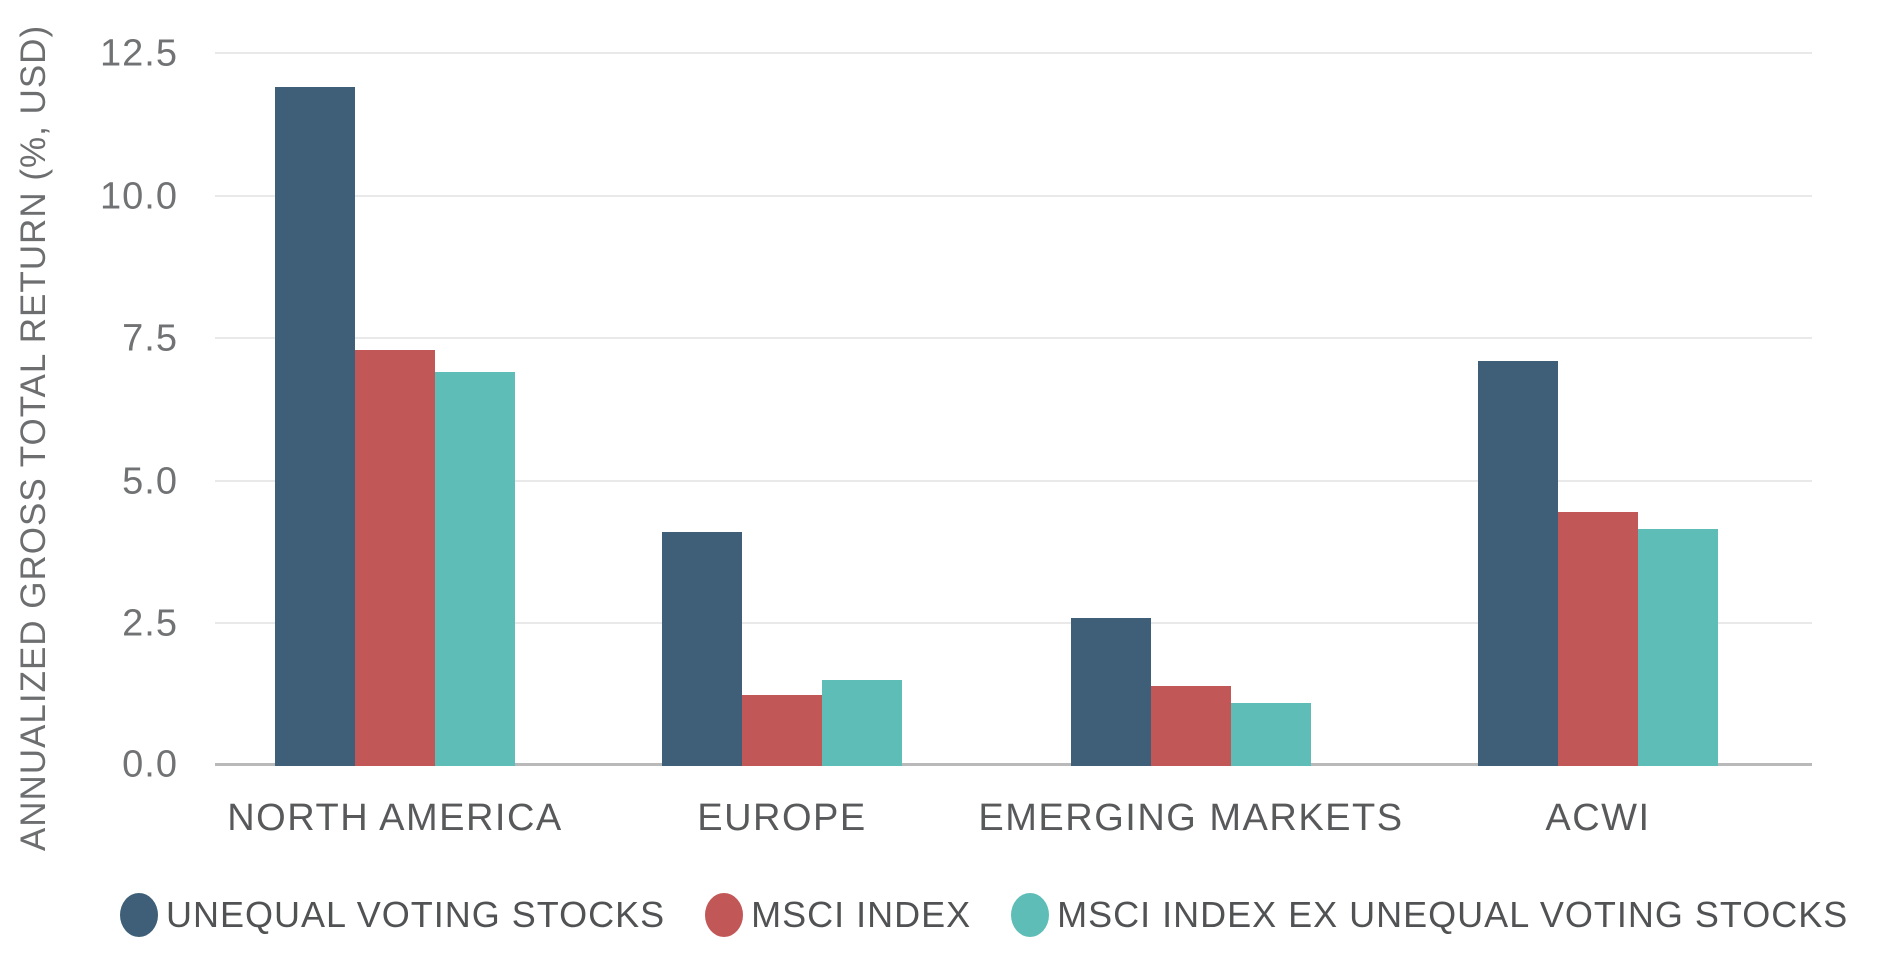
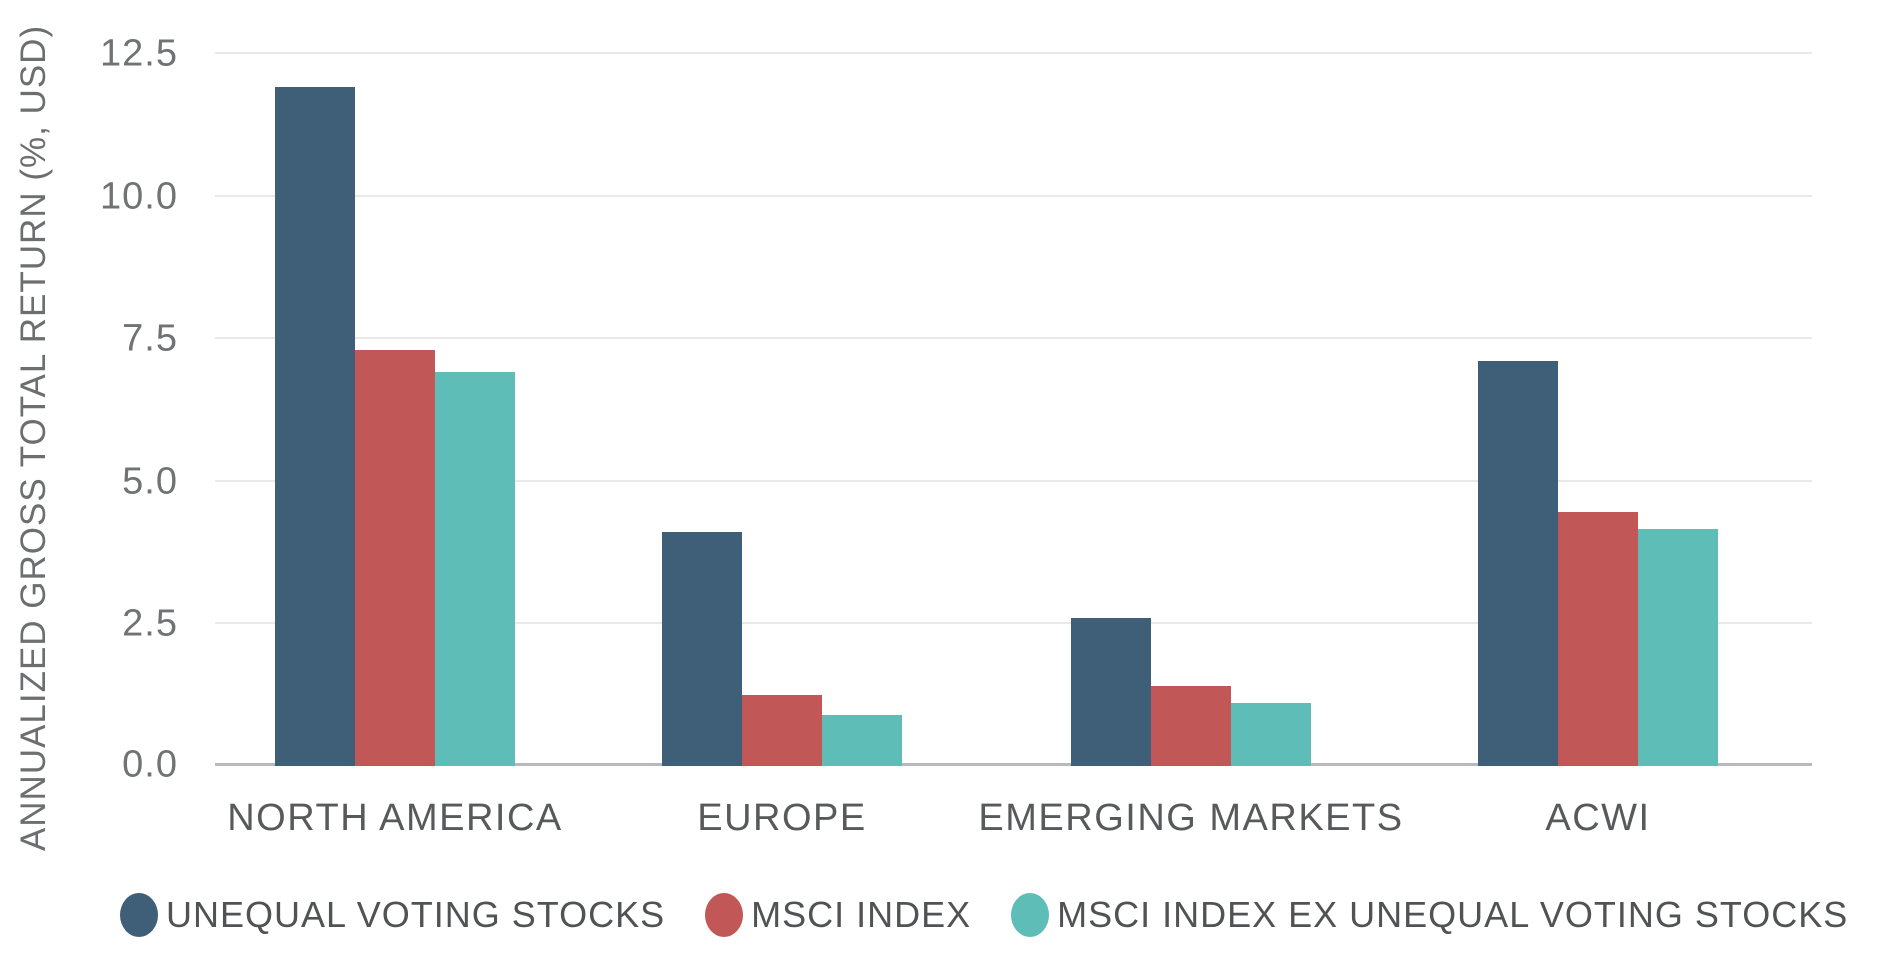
MSCI INDEX EX UNEQUAL VOTING STOCKS/EUROPE: 1.5 -> 0.9
